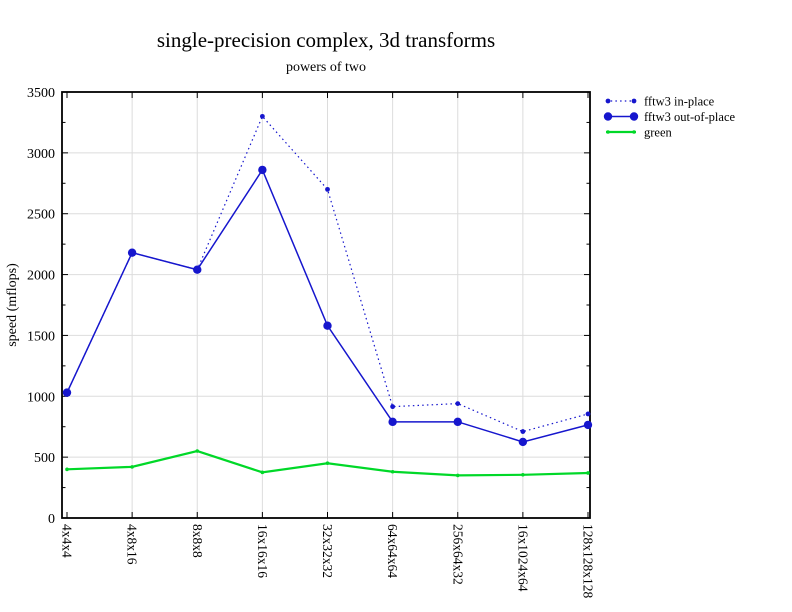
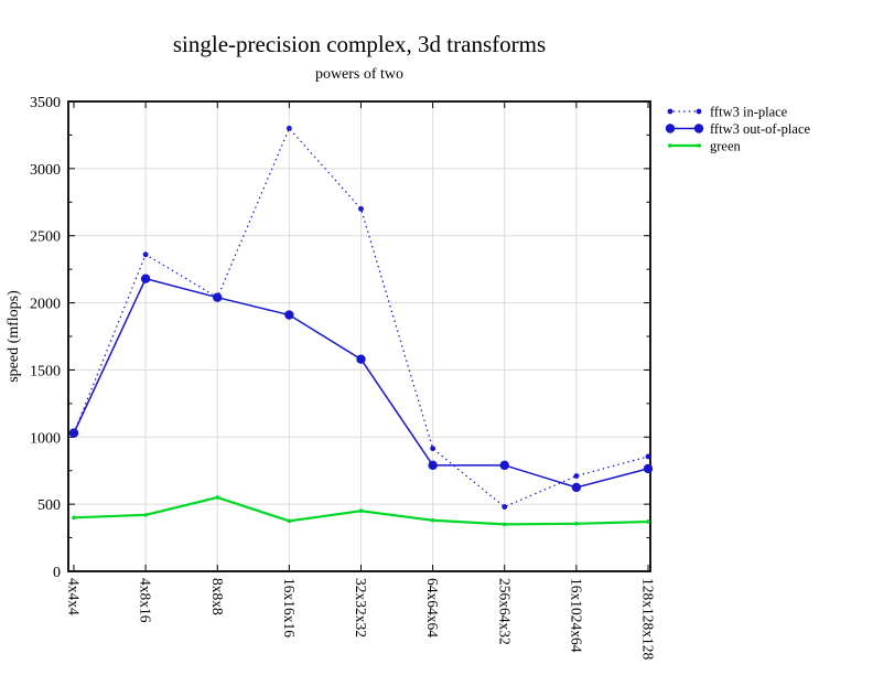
fftw3 in-place/4x8x16: 2180 -> 2360
fftw3 out-of-place/16x16x16: 2860 -> 1910
fftw3 in-place/256x64x32: 940 -> 480
